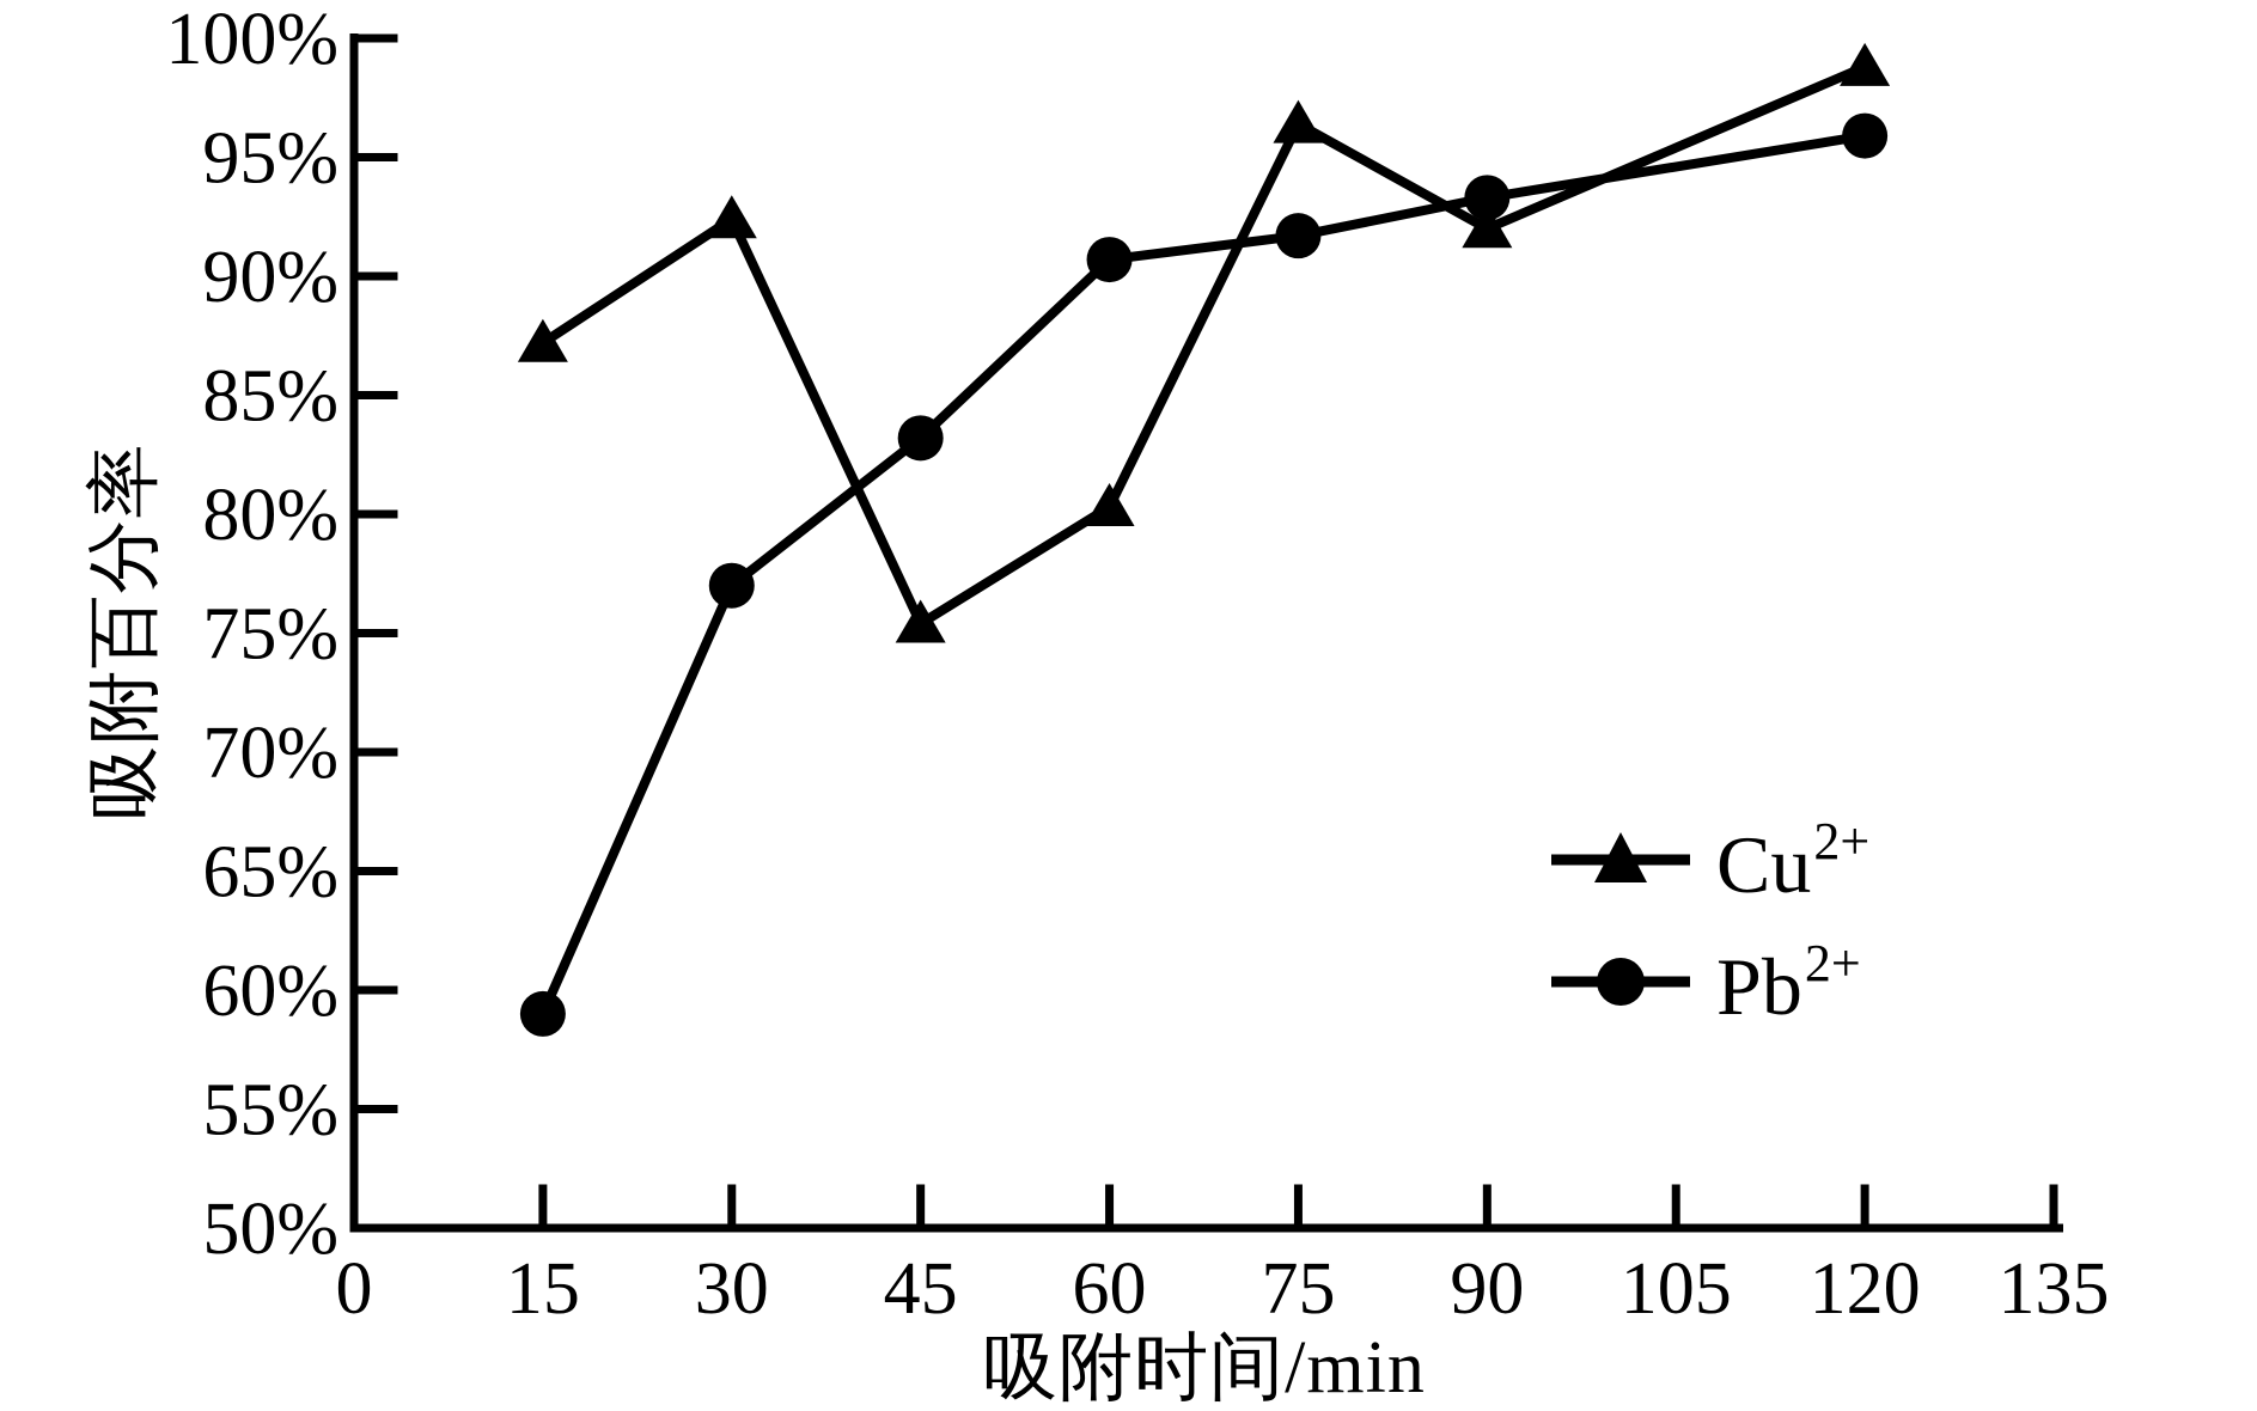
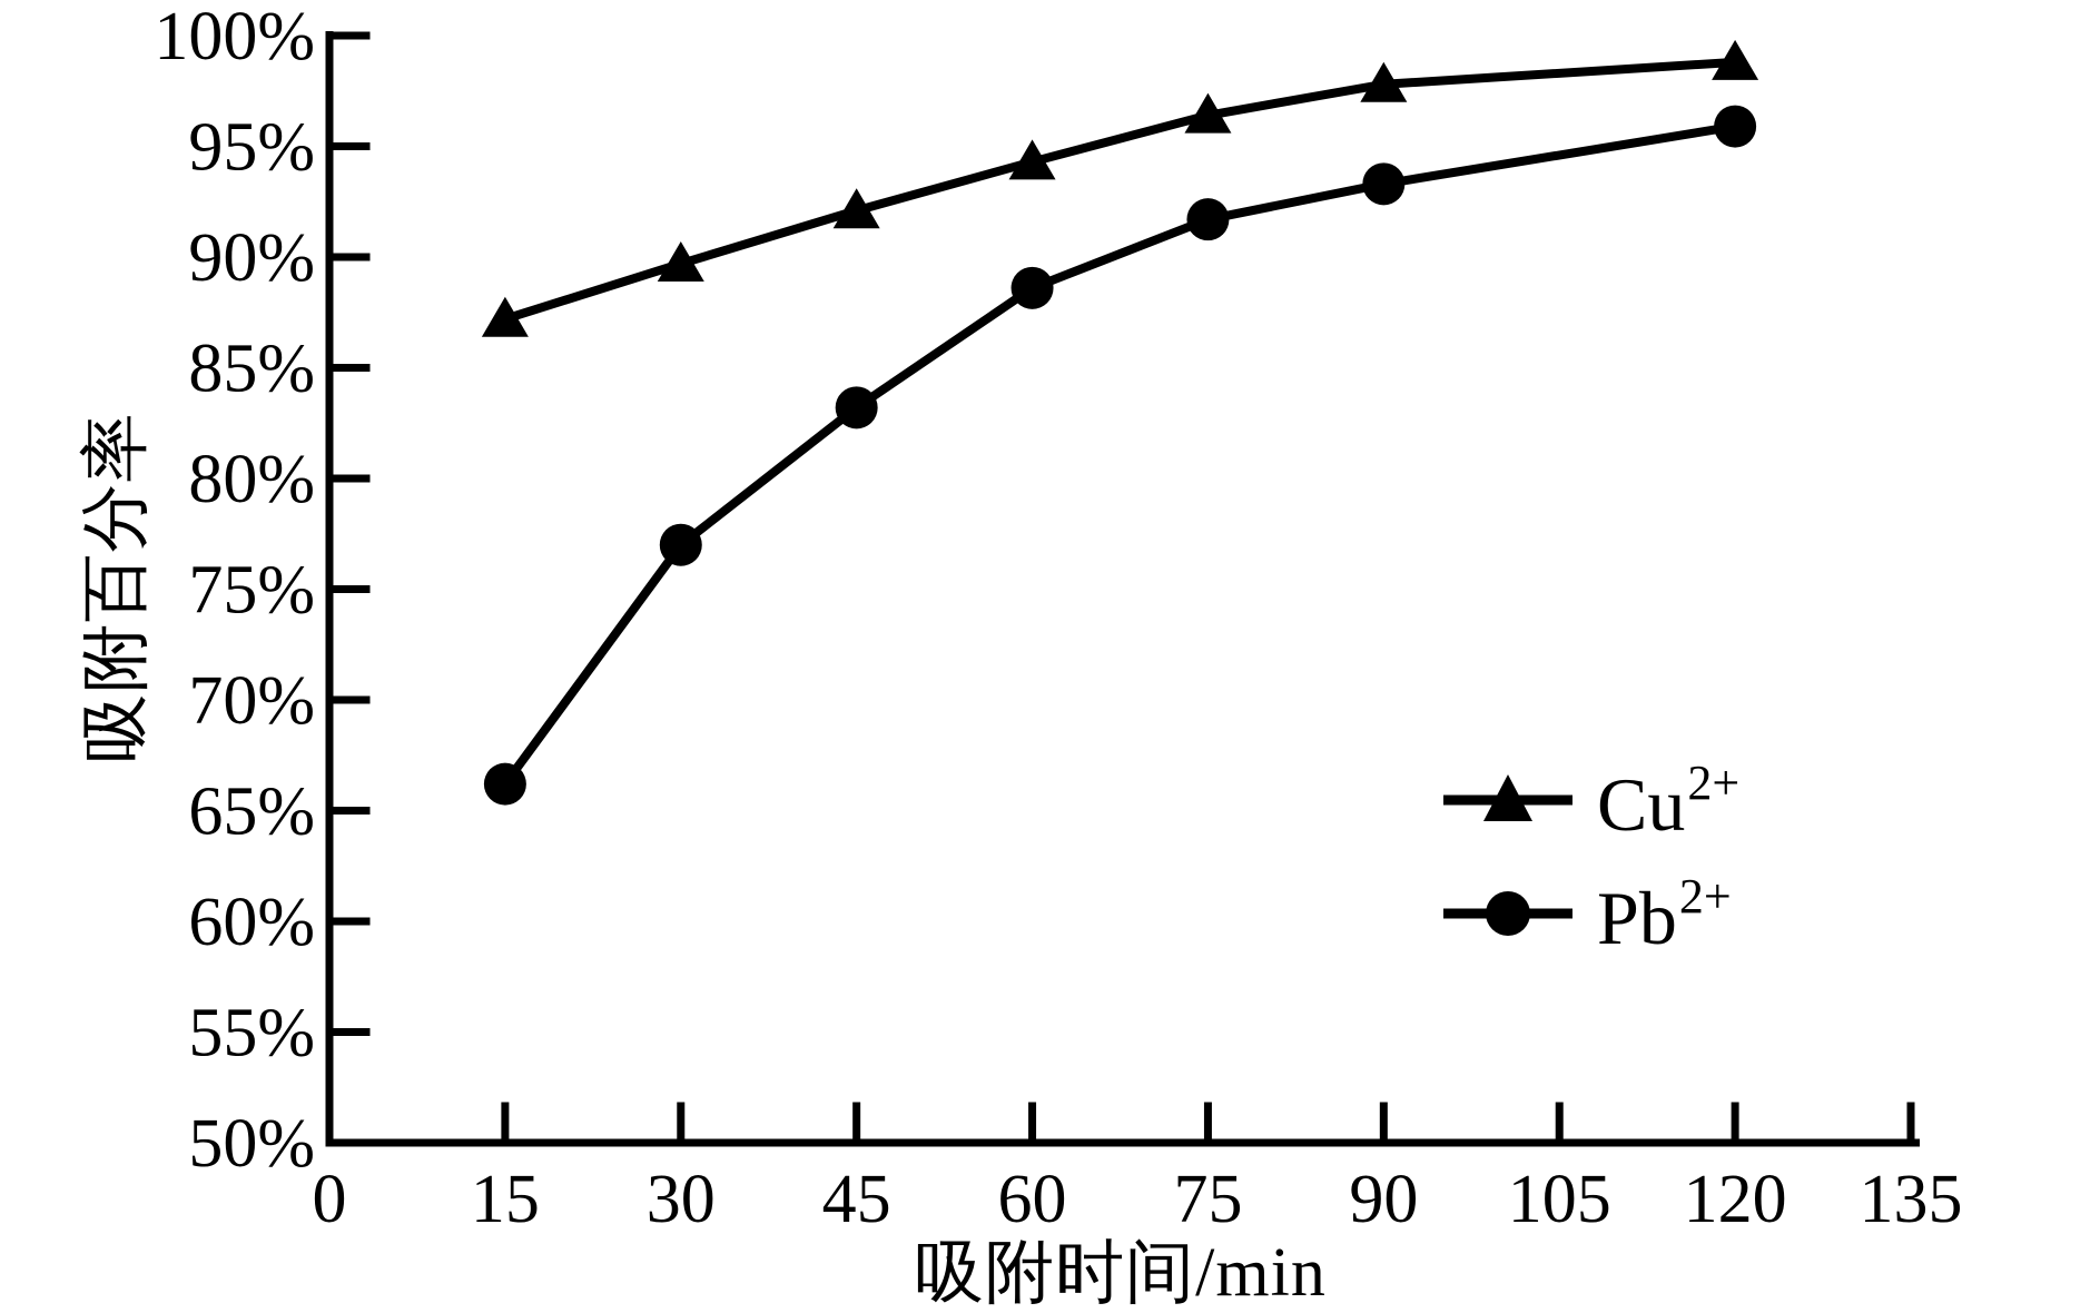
Pb2+/15: 59.0% -> 66.2%
Cu2+/30: 92.4% -> 89.7%
Cu2+/45: 75.4% -> 92.1%
Cu2+/60: 80.3% -> 94.3%
Pb2+/60: 90.7% -> 88.6%
Cu2+/90: 92.0% -> 97.8%
